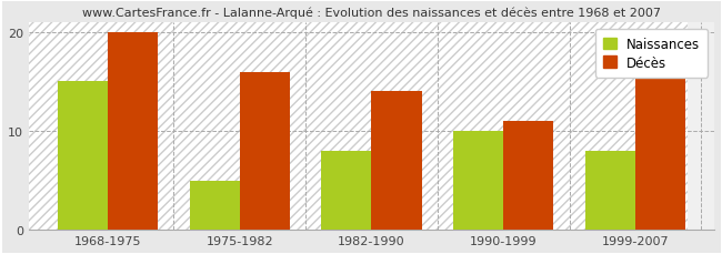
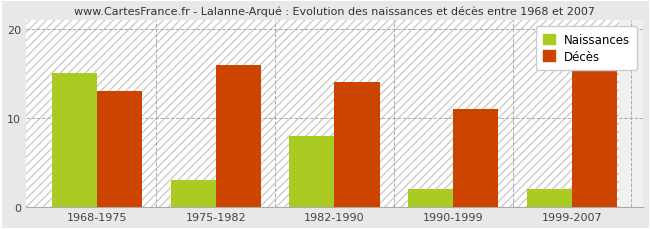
Décès/1968-1975: 20 -> 13
Naissances/1975-1982: 5 -> 3
Naissances/1990-1999: 10 -> 2
Naissances/1999-2007: 8 -> 2
